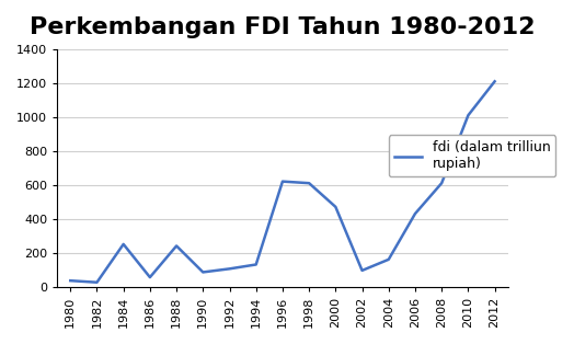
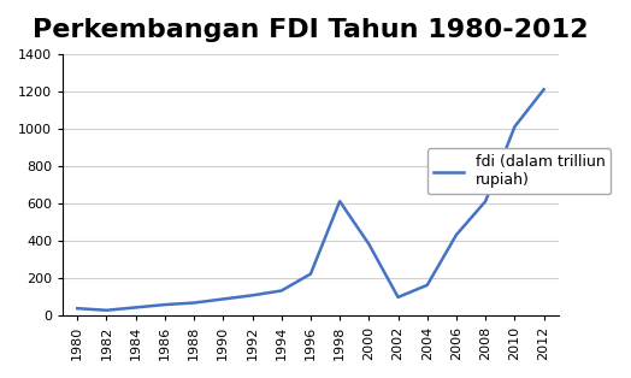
1984: 250 -> 40
1988: 240 -> 60
1996: 620 -> 220
2000: 470 -> 380
